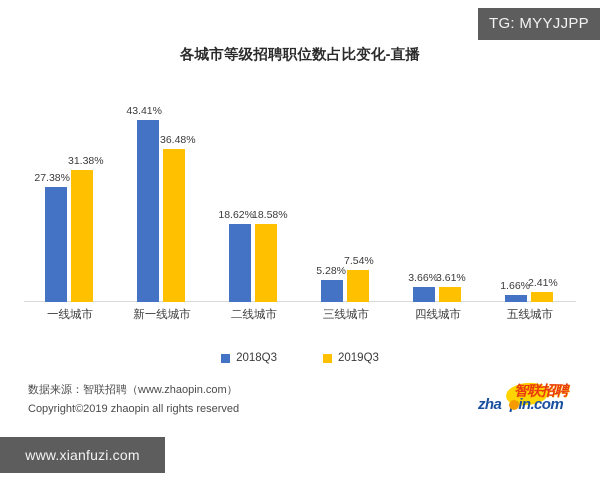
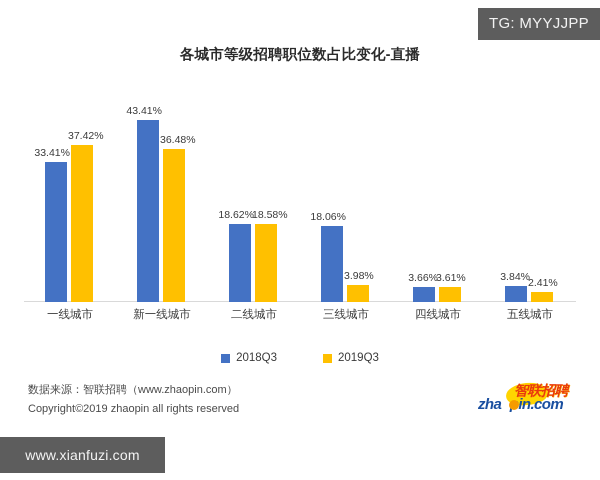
2018Q3/一线城市: 27.38% -> 33.41%
2019Q3/一线城市: 31.38% -> 37.42%
2018Q3/三线城市: 5.28% -> 18.06%
2019Q3/三线城市: 7.54% -> 3.98%
2018Q3/五线城市: 1.66% -> 3.84%
